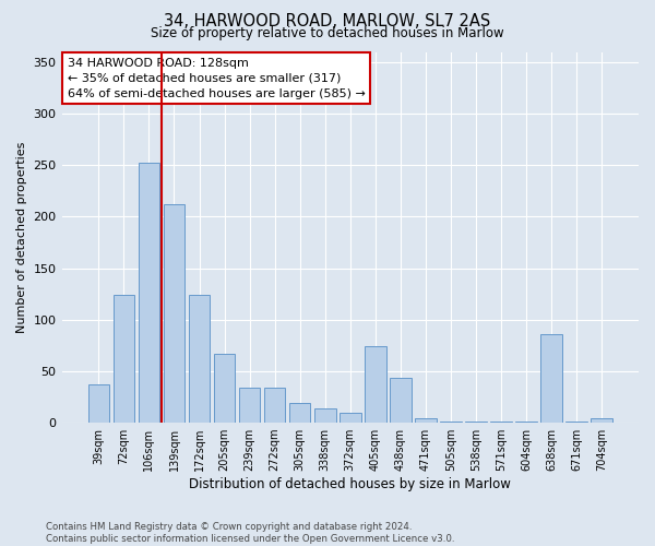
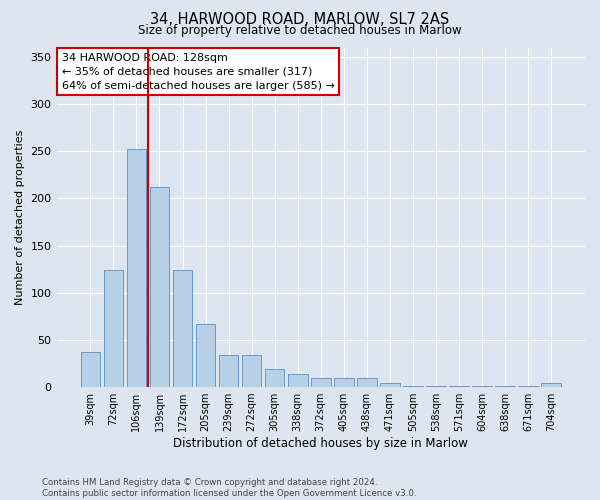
405sqm: 74 -> 10
438sqm: 44 -> 10
638sqm: 86 -> 1
